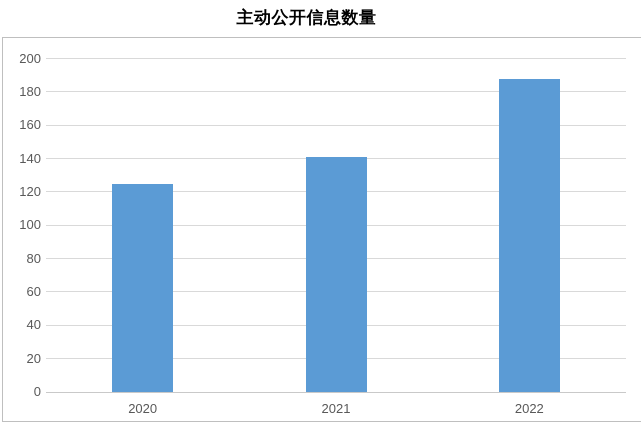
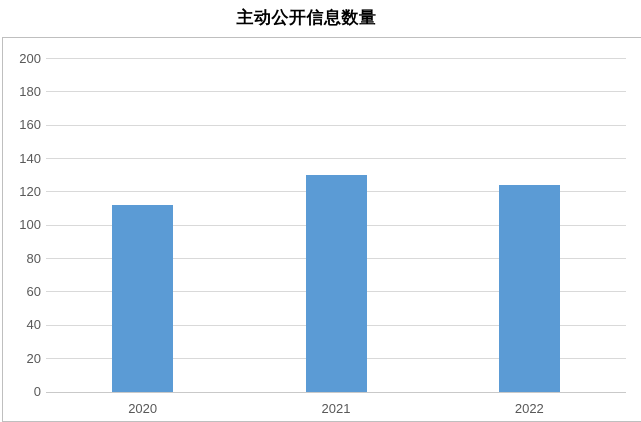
2020: 125 -> 112
2021: 141 -> 130
2022: 188 -> 124
